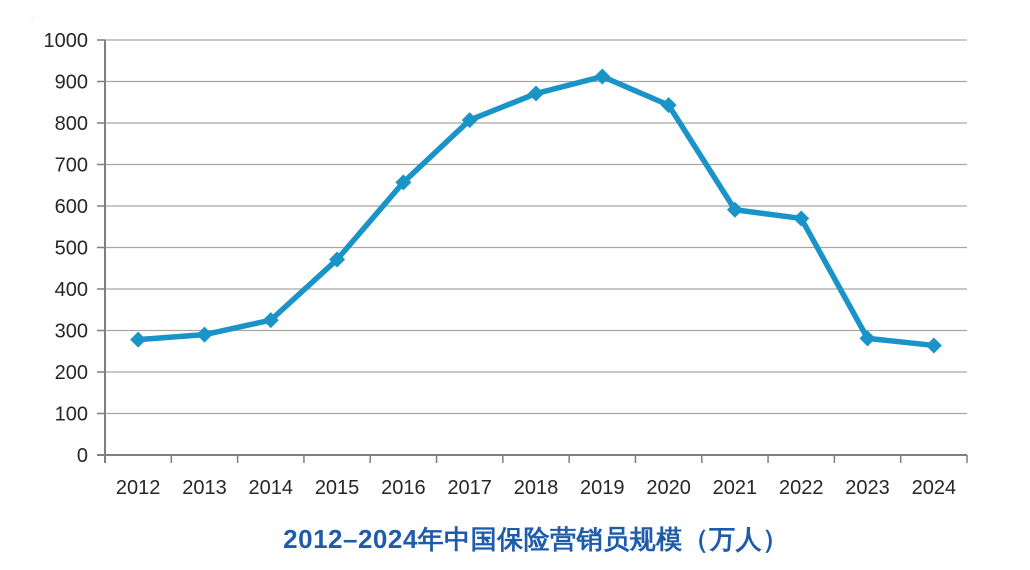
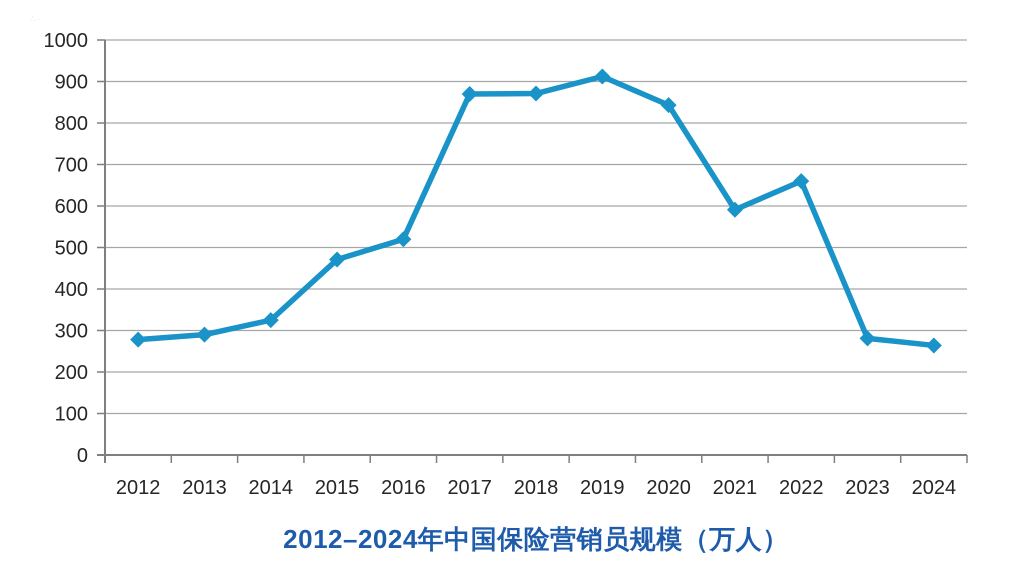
2016: 660 -> 520
2017: 810 -> 870
2022: 570 -> 660
